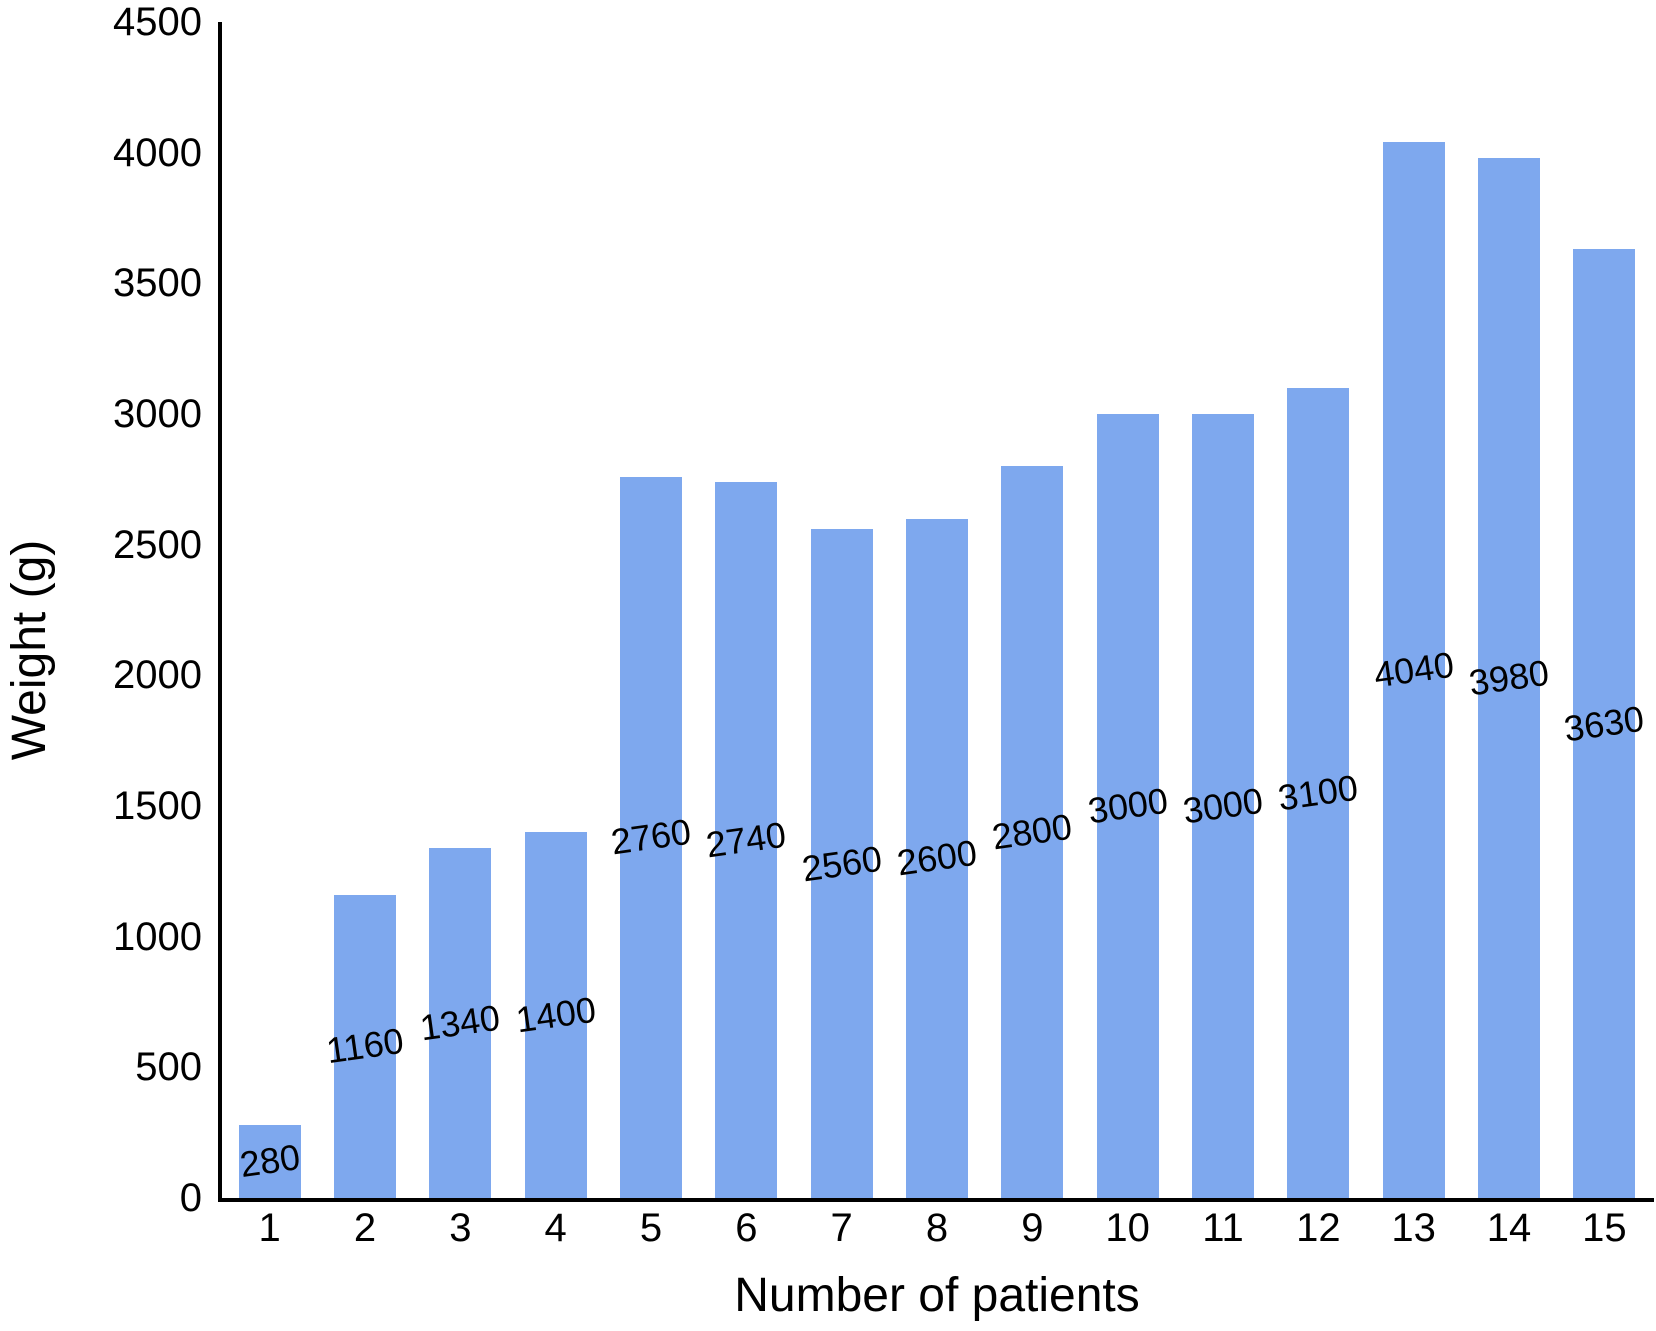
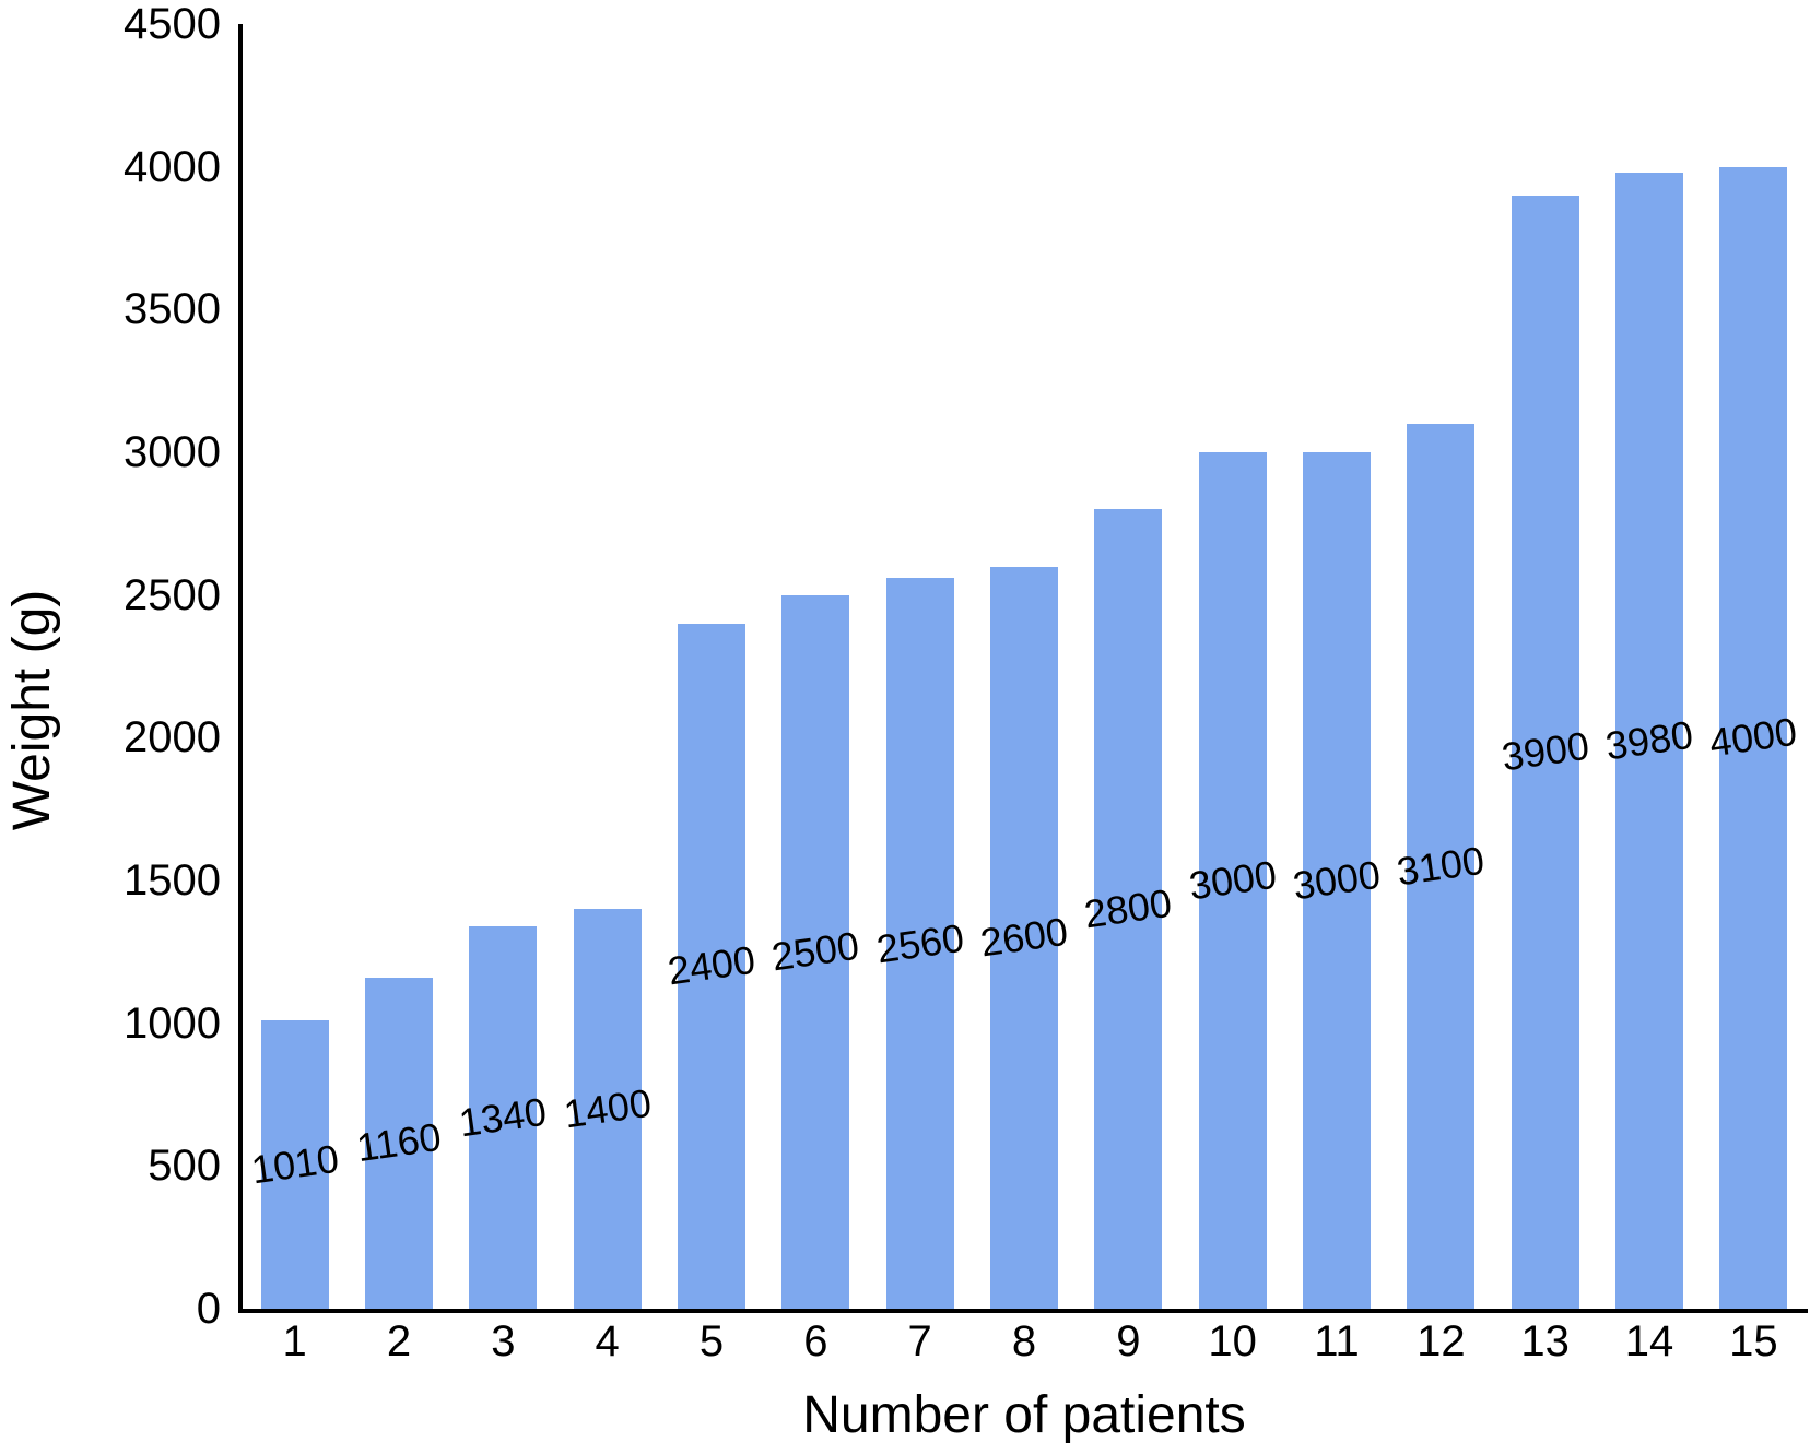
1: 280 -> 1010
5: 2760 -> 2400
6: 2740 -> 2500
13: 4040 -> 3900
15: 3630 -> 4000
